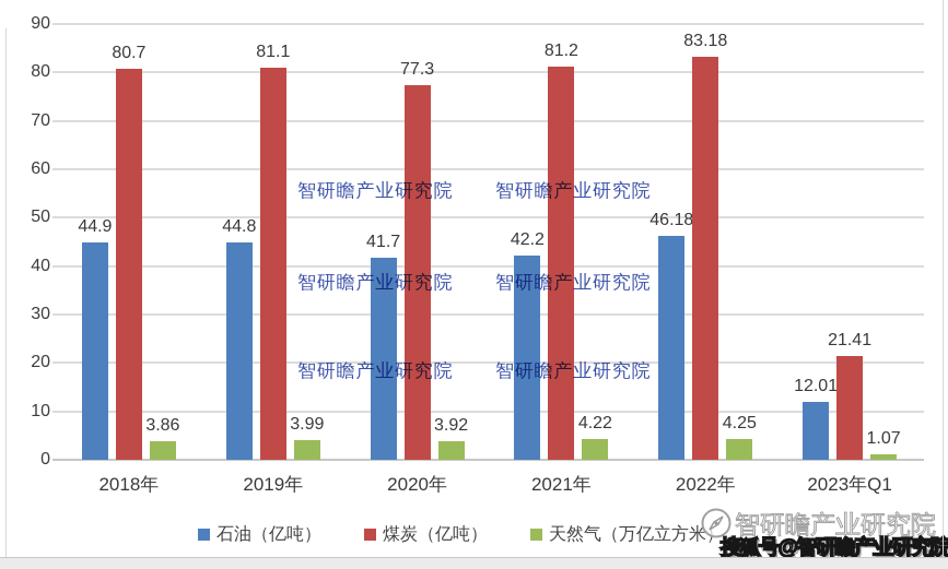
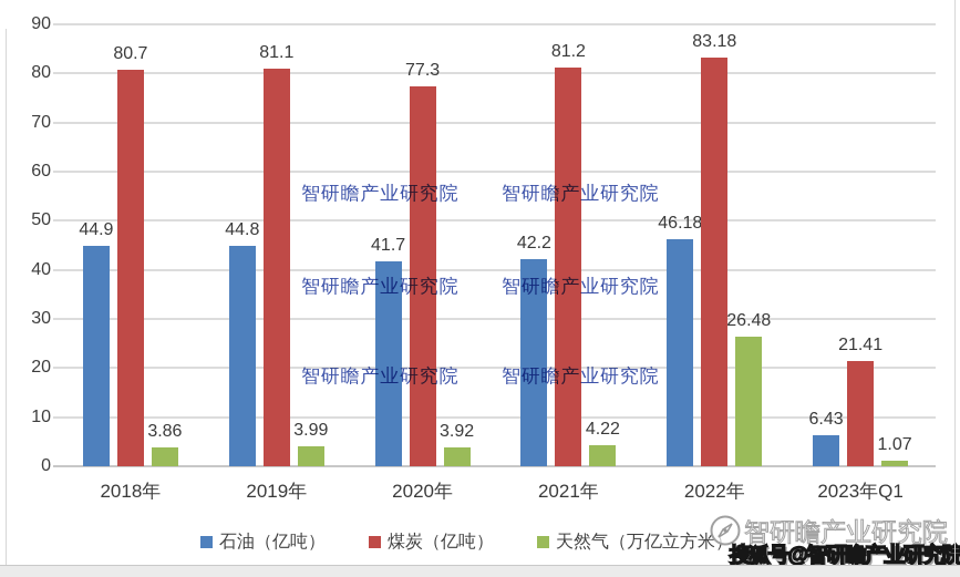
天然气（万亿立方米）/2022年: 4.25 -> 26.48
石油（亿吨）/2023年Q1: 12.01 -> 6.43
